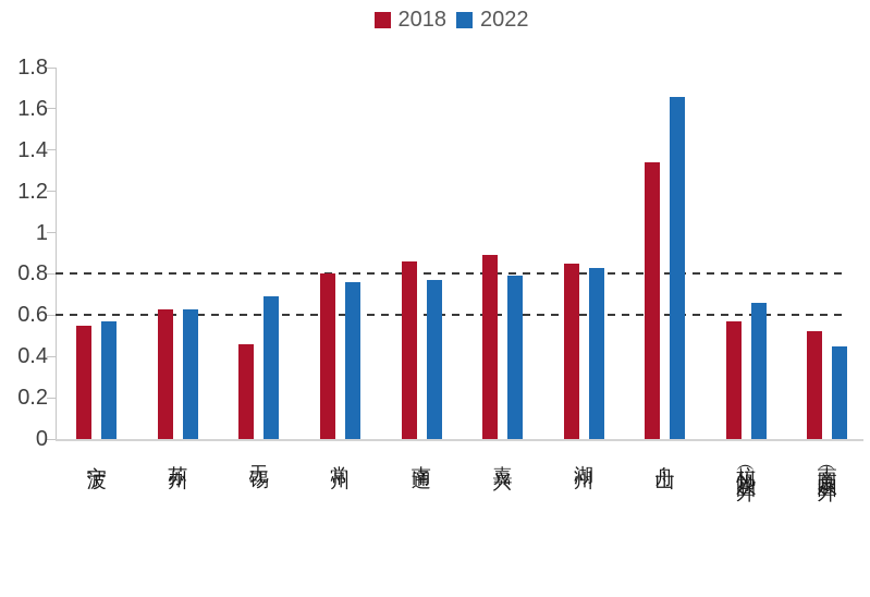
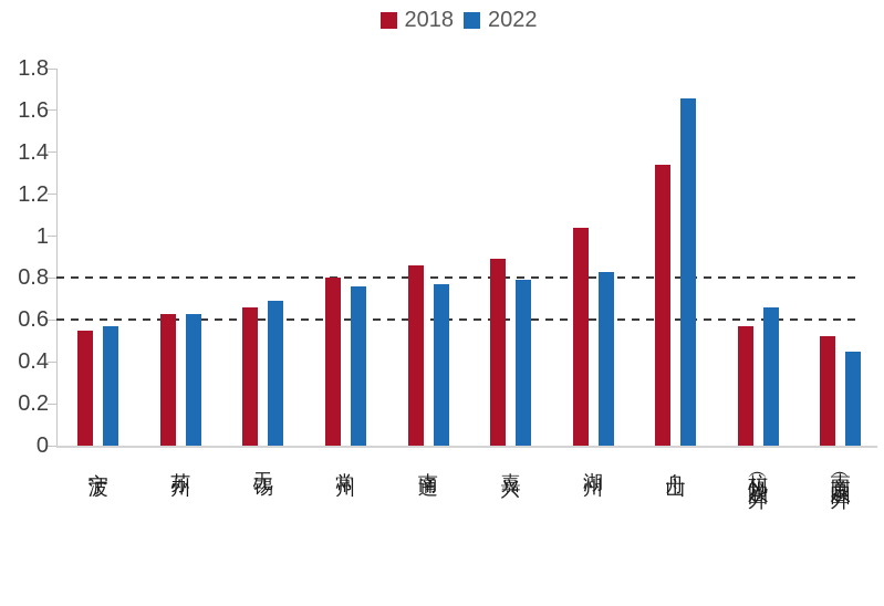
2018/无锡: 0.46 -> 0.66
2018/湖州: 0.85 -> 1.04
